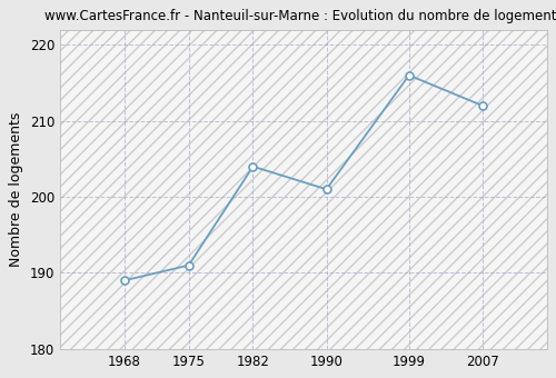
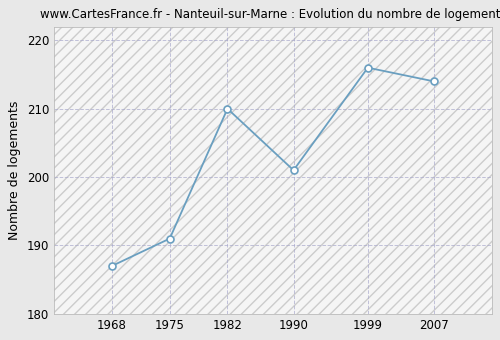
1968: 189 -> 187
1982: 204 -> 210
2007: 212 -> 214
